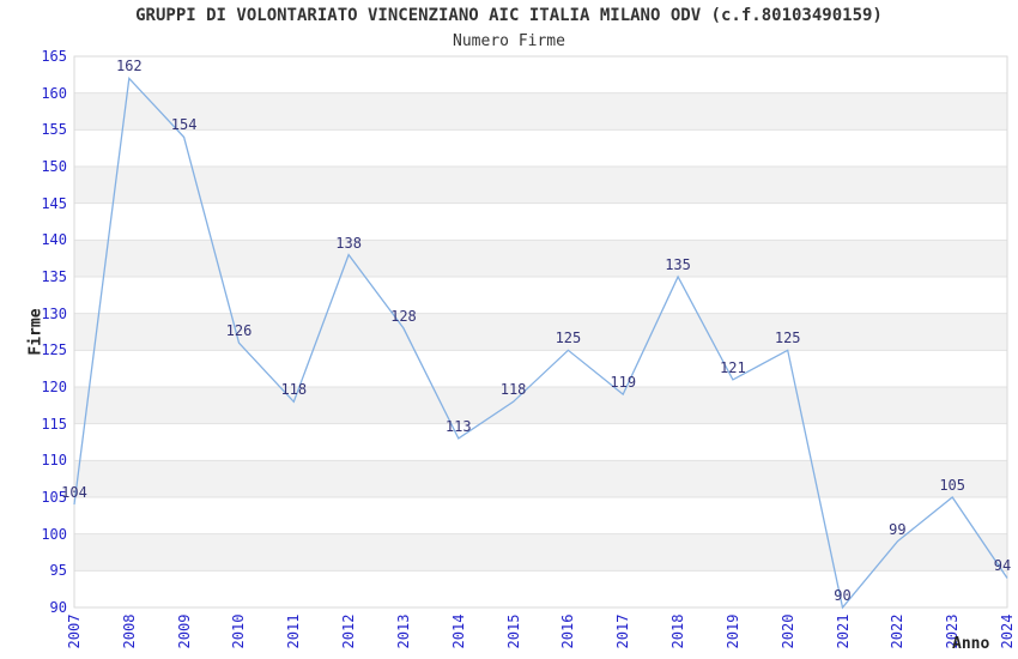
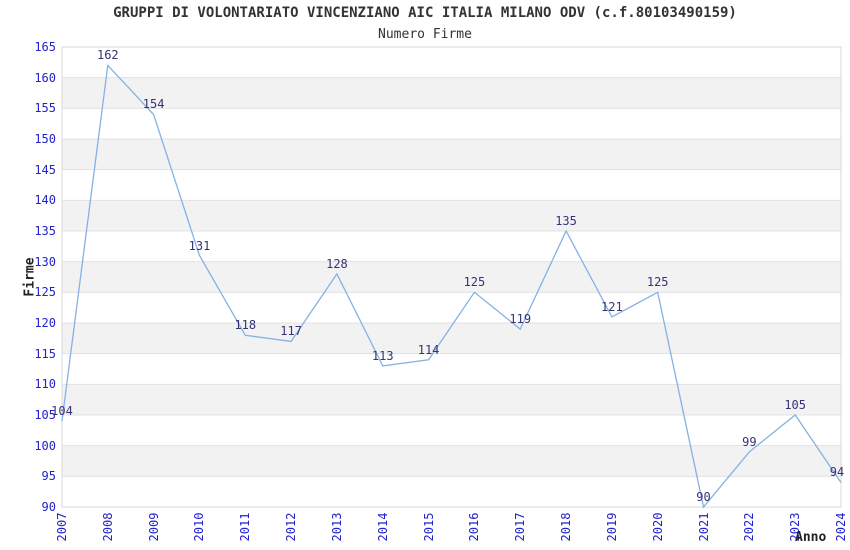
2010: 126 -> 131
2012: 138 -> 117
2015: 118 -> 114
